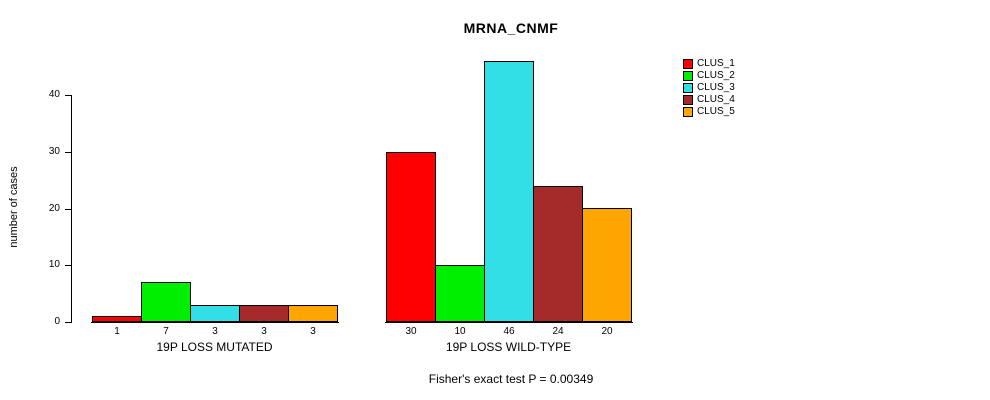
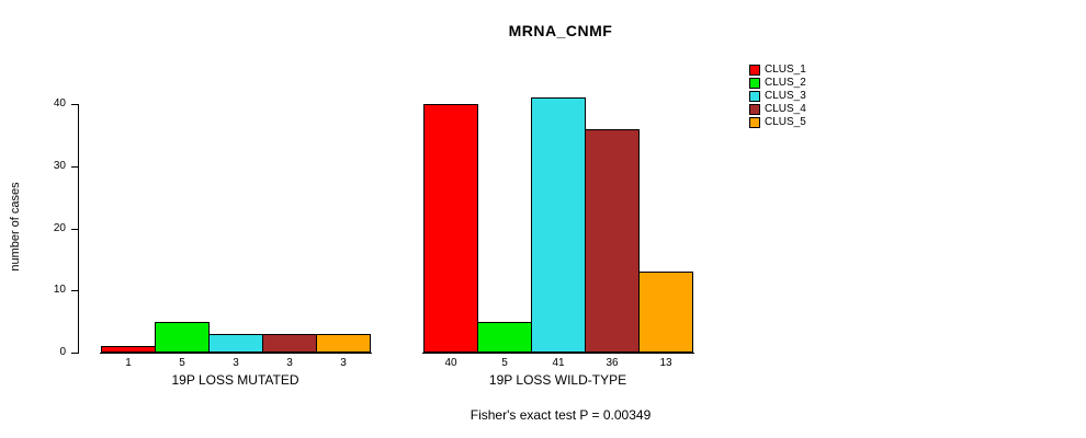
CLUS_2/19P LOSS MUTATED: 7 -> 5
CLUS_1/19P LOSS WILD-TYPE: 30 -> 40
CLUS_2/19P LOSS WILD-TYPE: 10 -> 5
CLUS_3/19P LOSS WILD-TYPE: 46 -> 41
CLUS_4/19P LOSS WILD-TYPE: 24 -> 36
CLUS_5/19P LOSS WILD-TYPE: 20 -> 13
